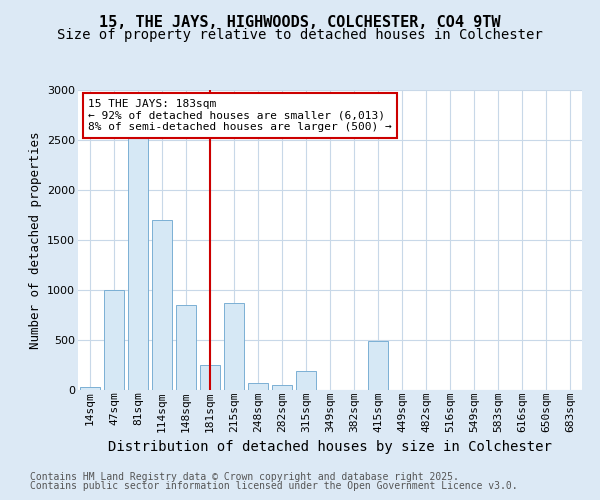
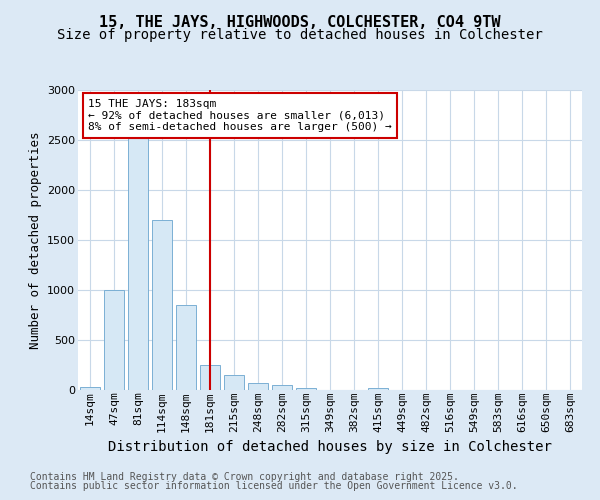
215sqm: 870 -> 150
315sqm: 190 -> 20
415sqm: 490 -> 20
